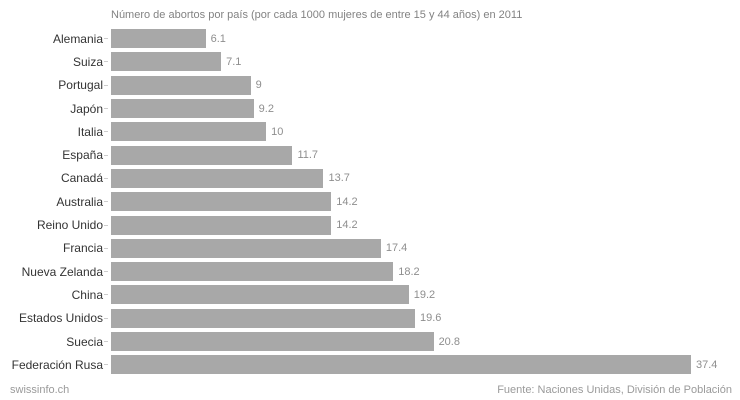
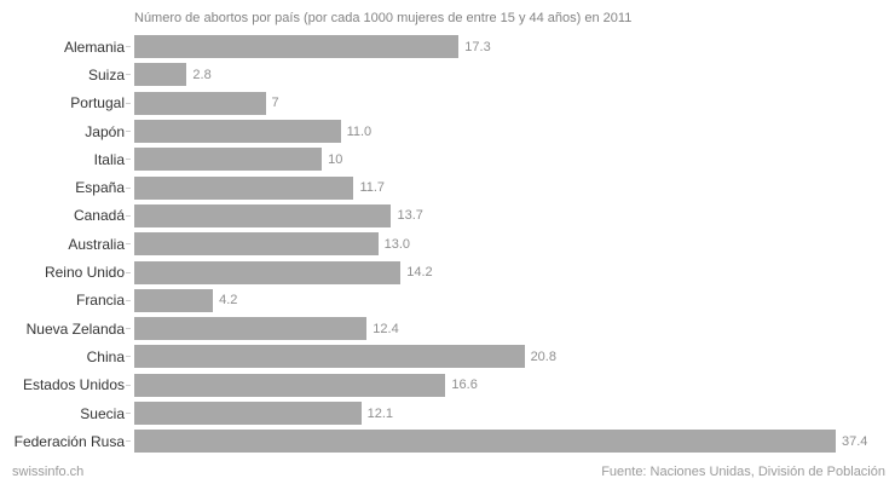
Alemania: 6.1 -> 17.3
Suiza: 7.1 -> 2.8
Portugal: 9 -> 7
Japón: 9.2 -> 11.0
Australia: 14.2 -> 13.0
Francia: 17.4 -> 4.2
Nueva Zelanda: 18.2 -> 12.4
China: 19.2 -> 20.8
Estados Unidos: 19.6 -> 16.6
Suecia: 20.8 -> 12.1
